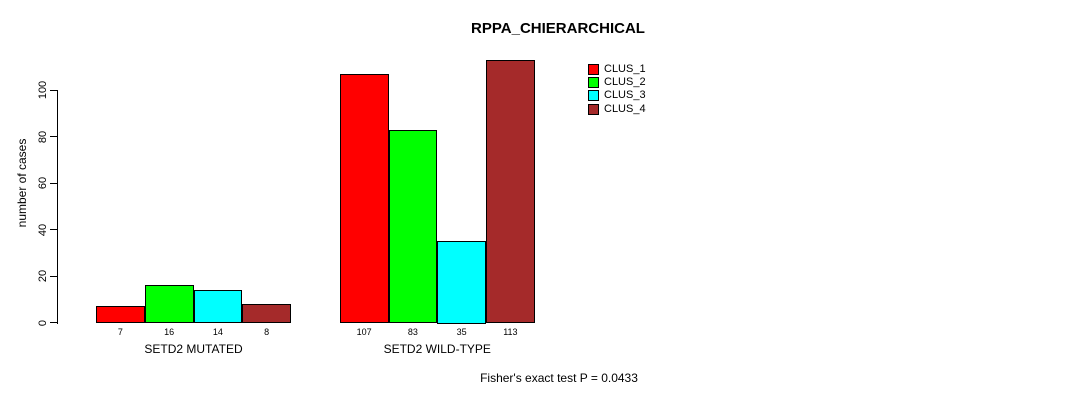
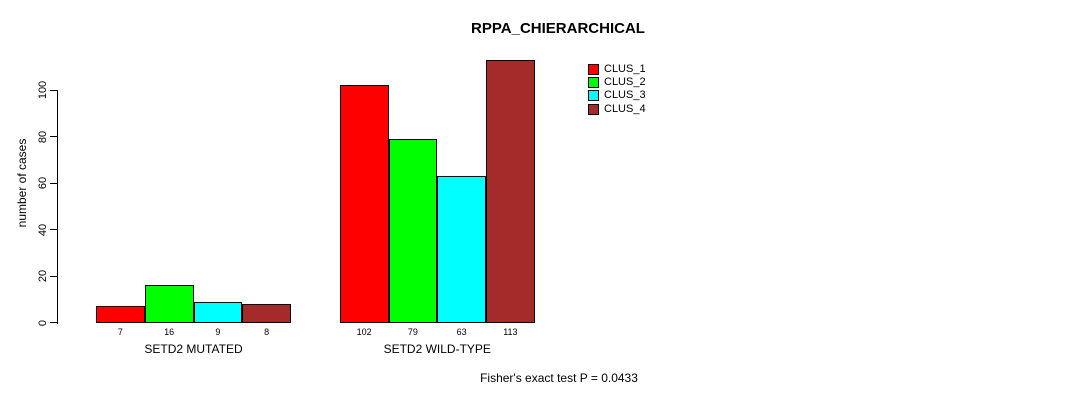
CLUS_3/SETD2 MUTATED: 14 -> 9
CLUS_1/SETD2 WILD-TYPE: 107 -> 102
CLUS_2/SETD2 WILD-TYPE: 83 -> 79
CLUS_3/SETD2 WILD-TYPE: 35 -> 63
